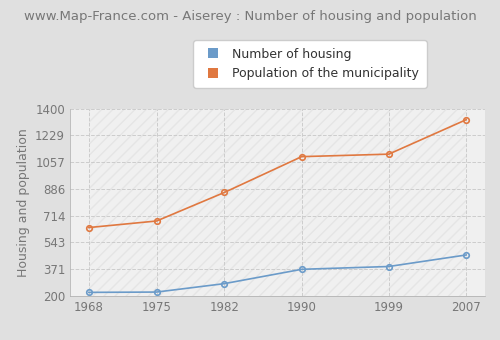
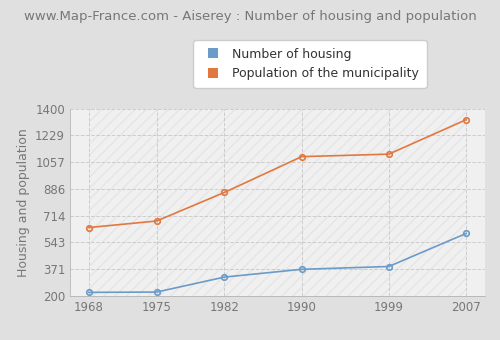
Number of housing/1982: 280 -> 320
Number of housing/2007: 460 -> 600
